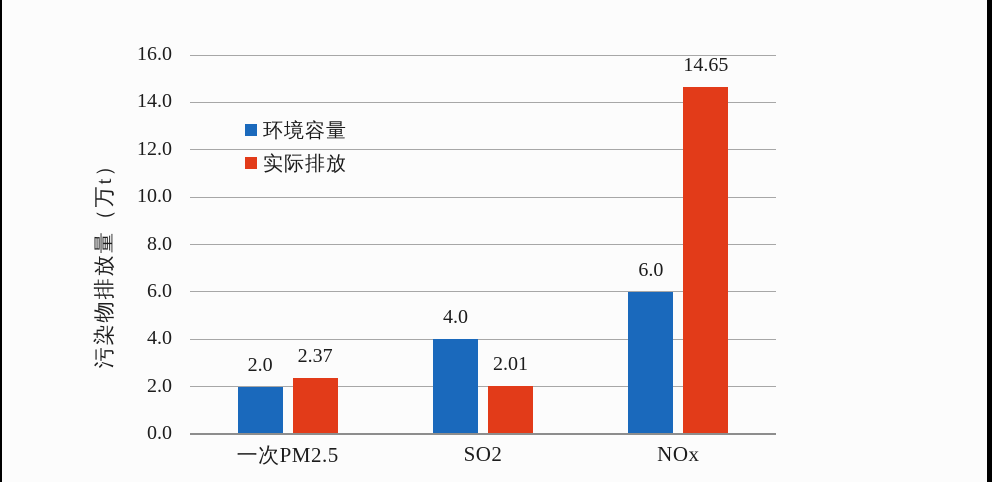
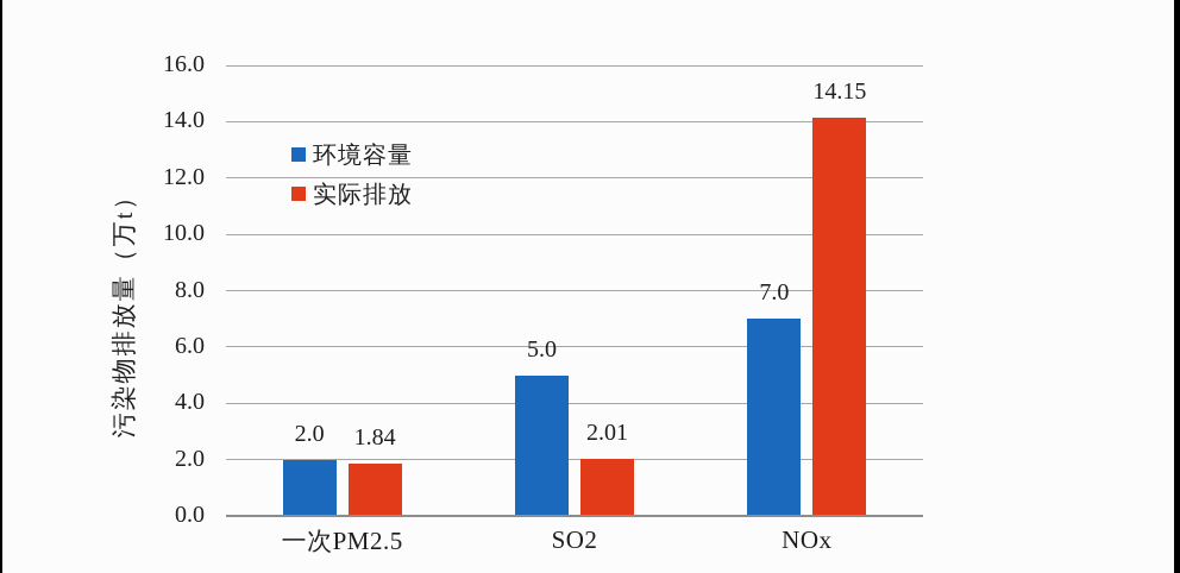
实际排放/一次PM2.5: 2.37 -> 1.84
环境容量/SO2: 4.0 -> 5.0
环境容量/NOx: 6.0 -> 7.0
实际排放/NOx: 14.65 -> 14.15
